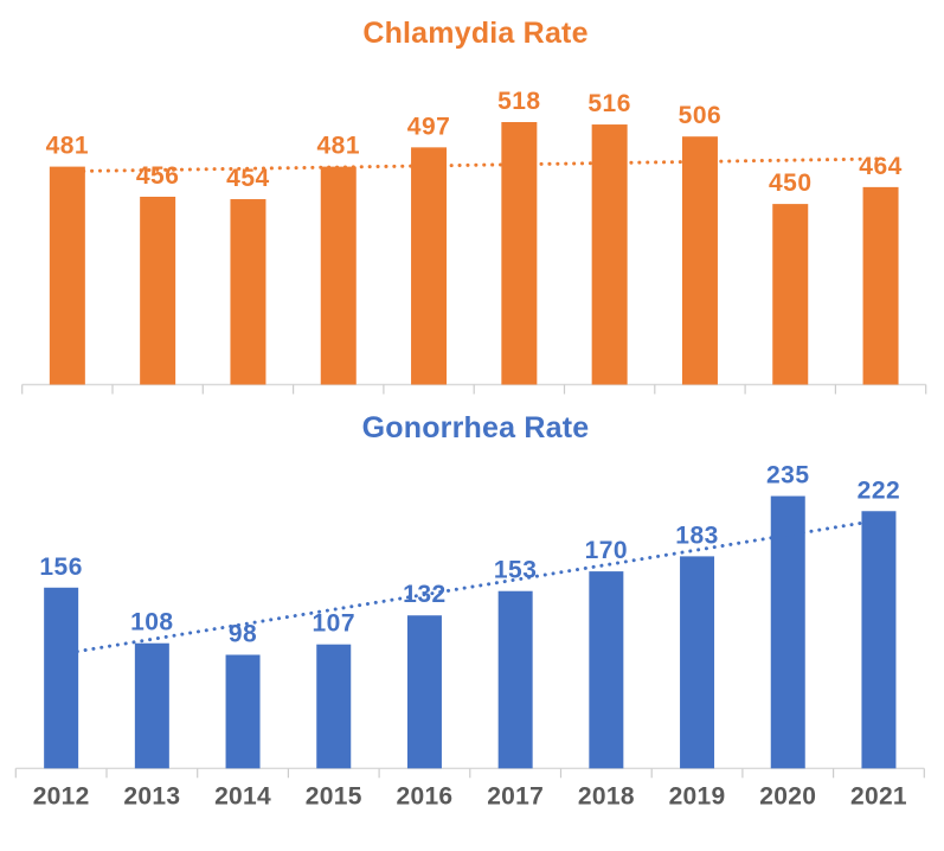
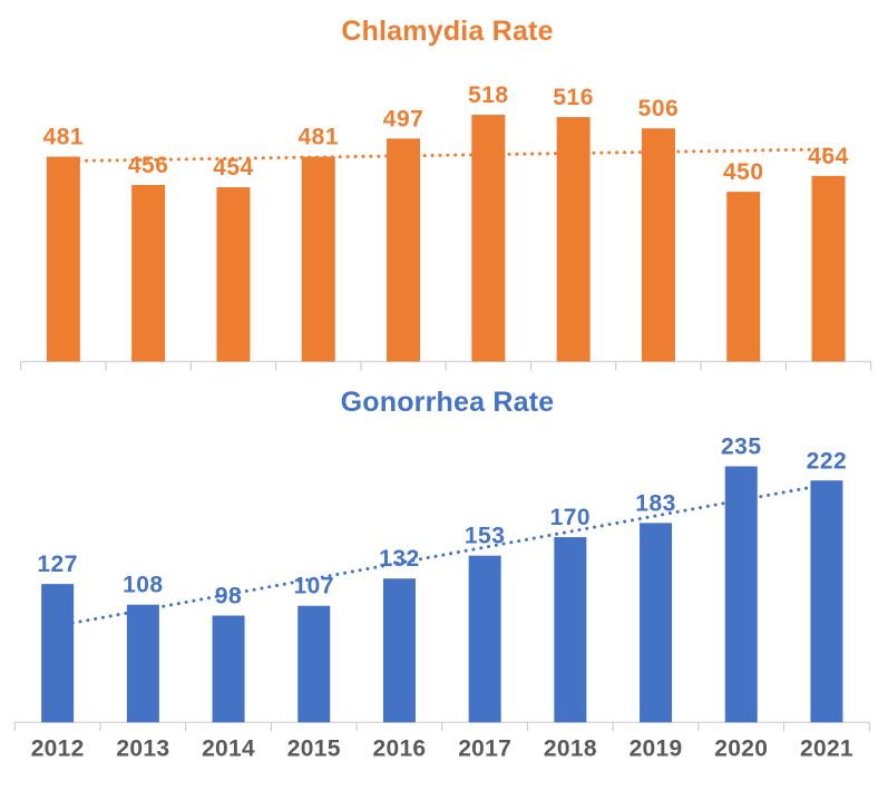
Gonorrhea Rate/2012: 156 -> 127
